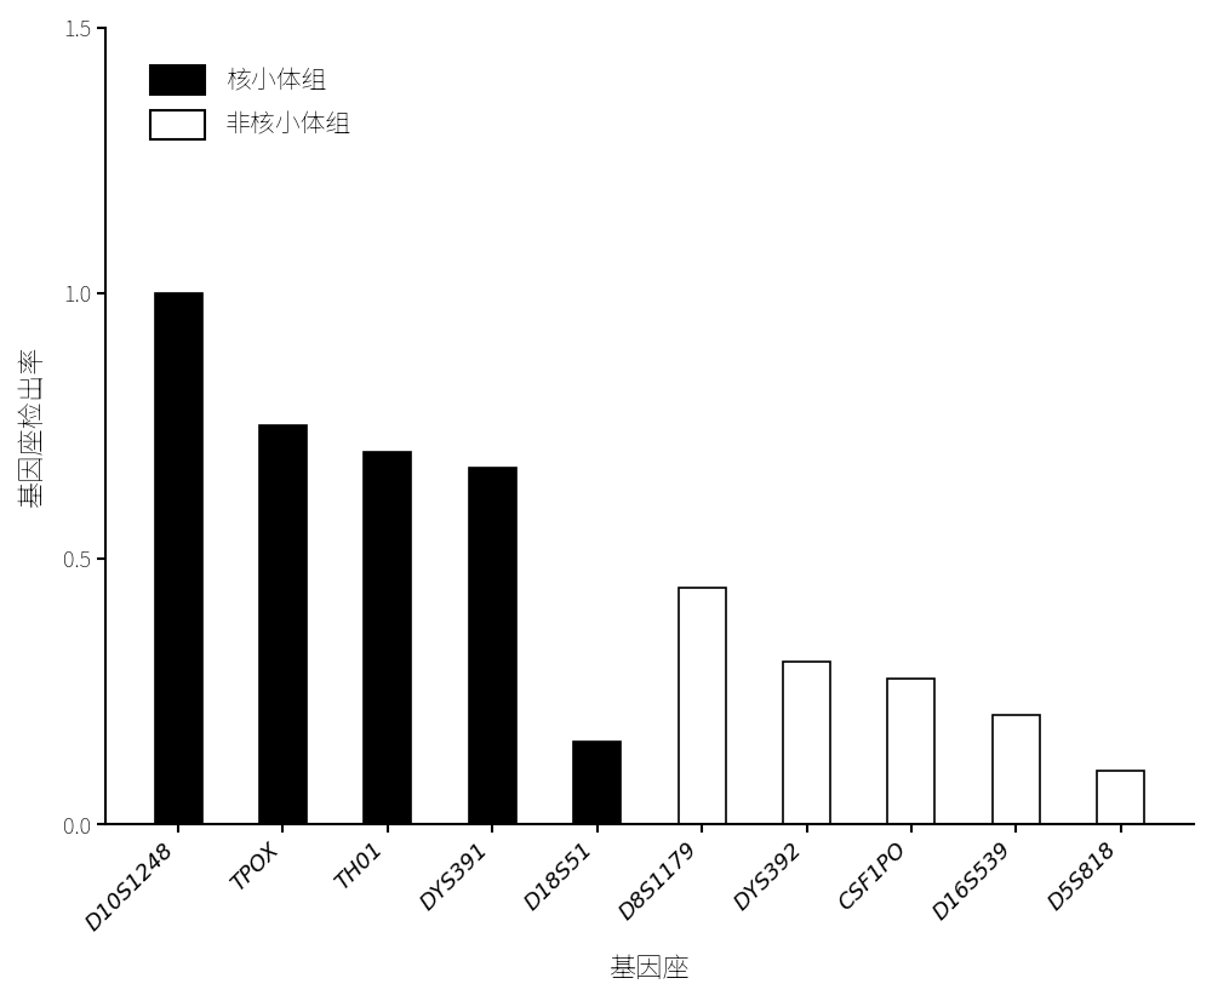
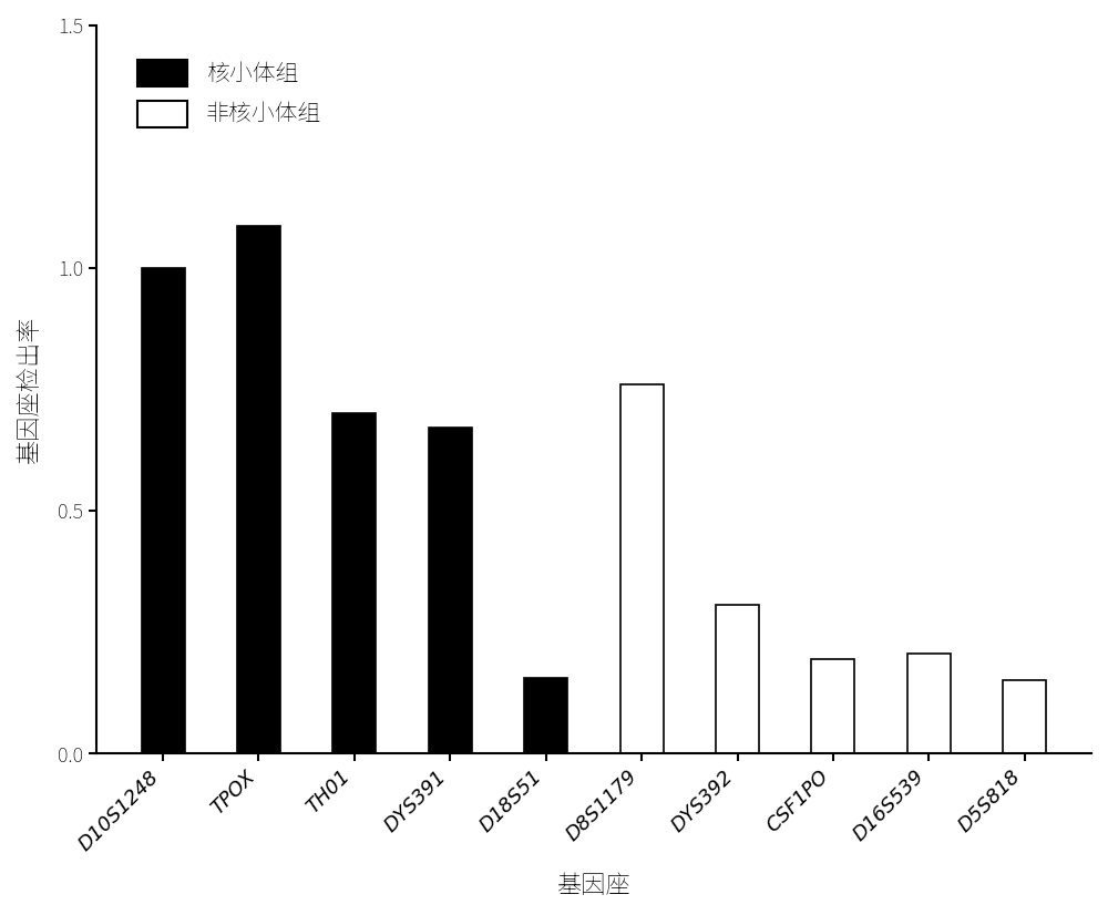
TPOX: 0.750 -> 1.085
D8S1179: 0.445 -> 0.760
CSF1PO: 0.275 -> 0.195
D5S818: 0.100 -> 0.150
